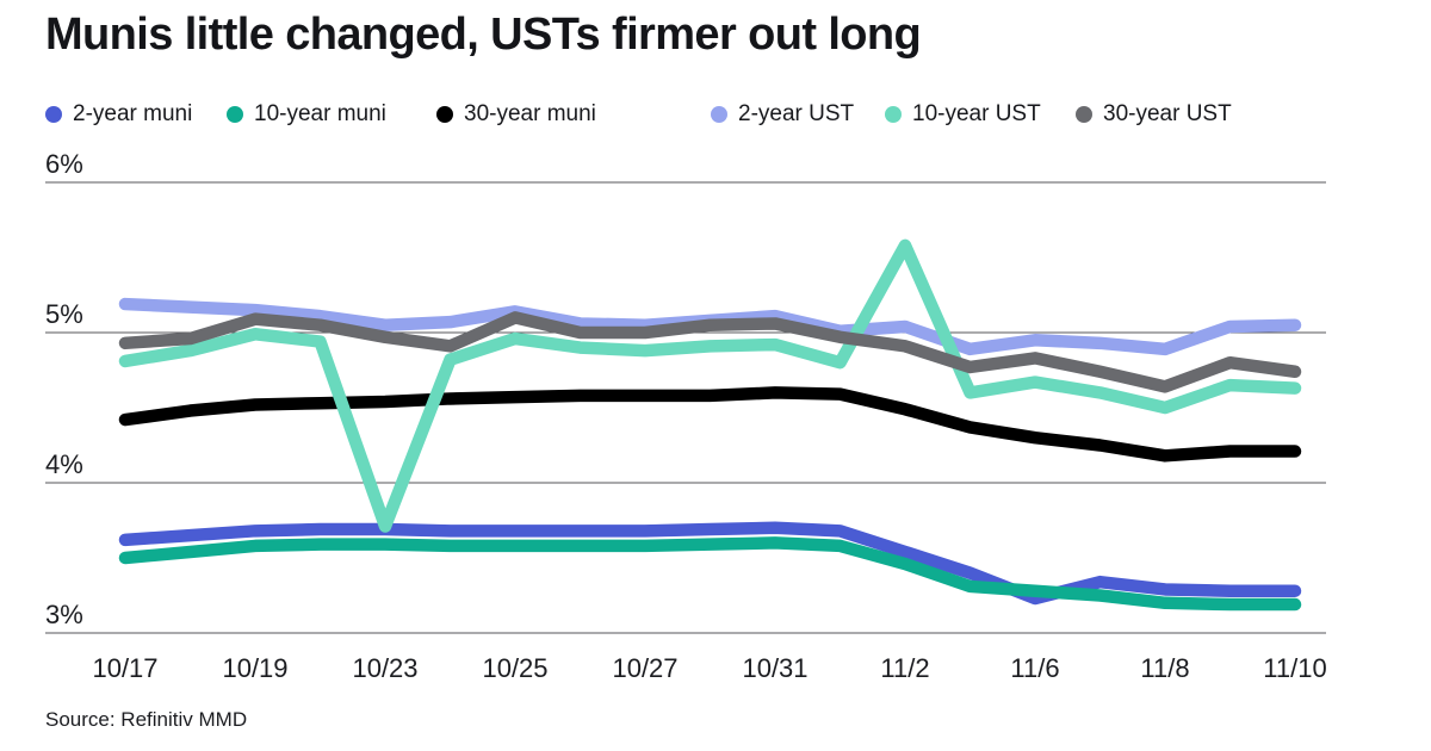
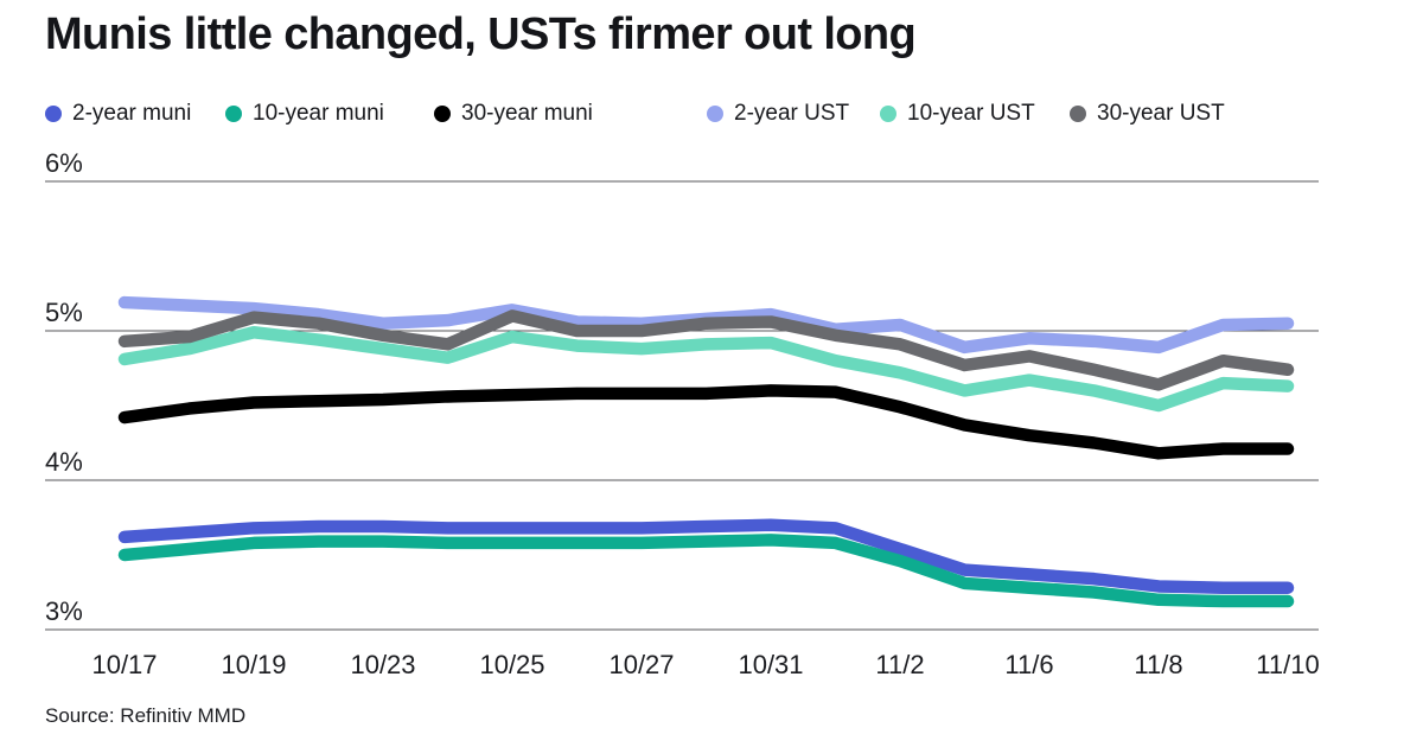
10-year UST/10/23: 3.71% -> 4.88%
10-year UST/11/2: 5.58% -> 4.72%
2-year muni/11/6: 3.23% -> 3.37%
